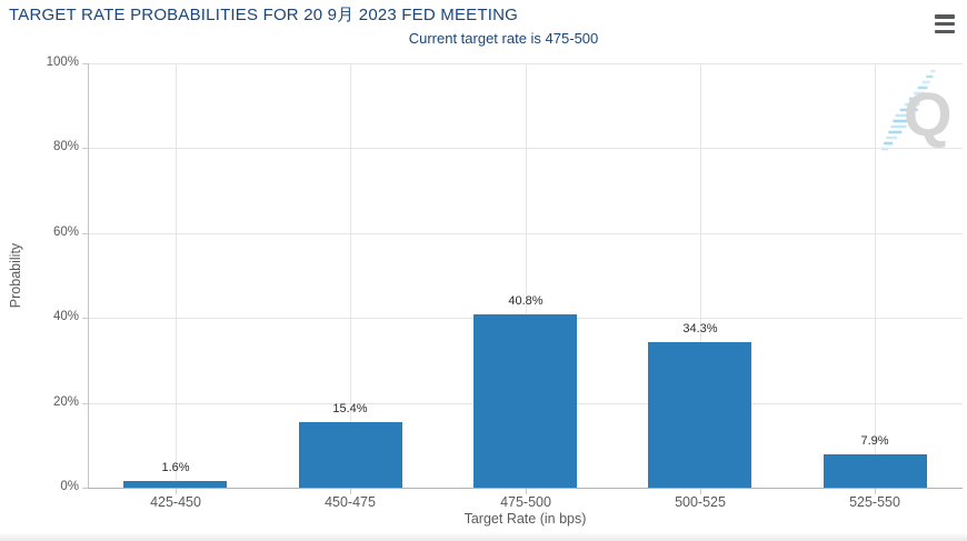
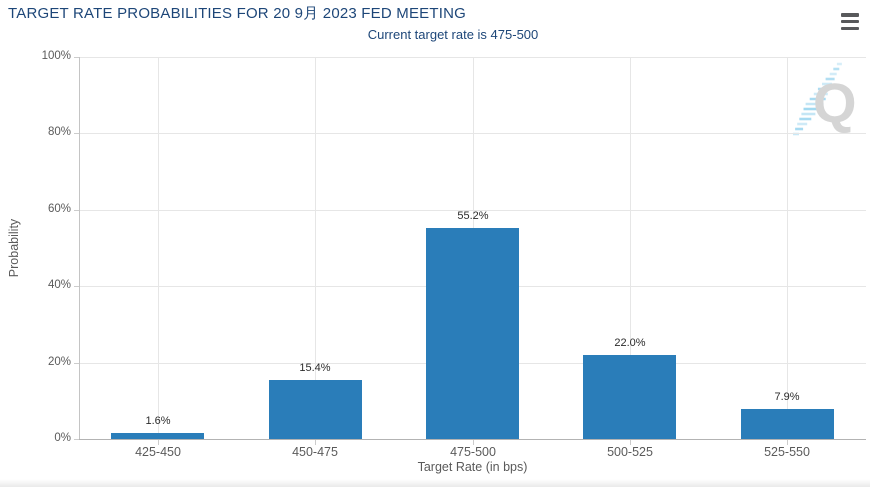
475-500: 40.8% -> 55.2%
500-525: 34.3% -> 22.0%
